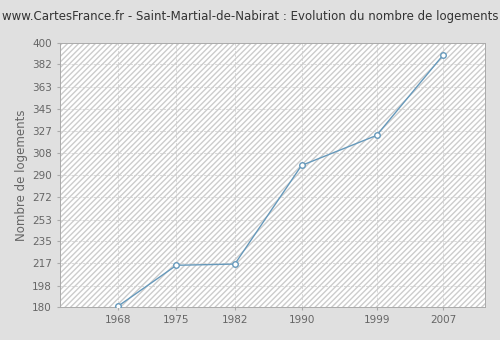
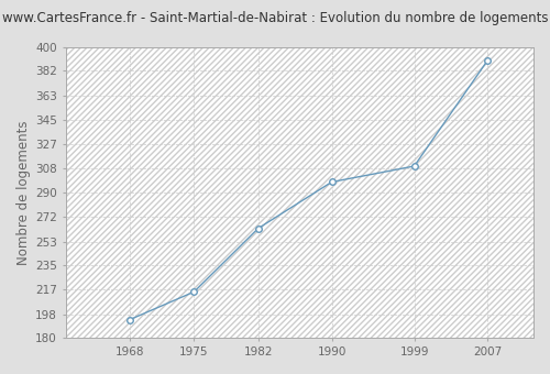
1968: 181 -> 194
1982: 216 -> 263
1999: 323 -> 310
